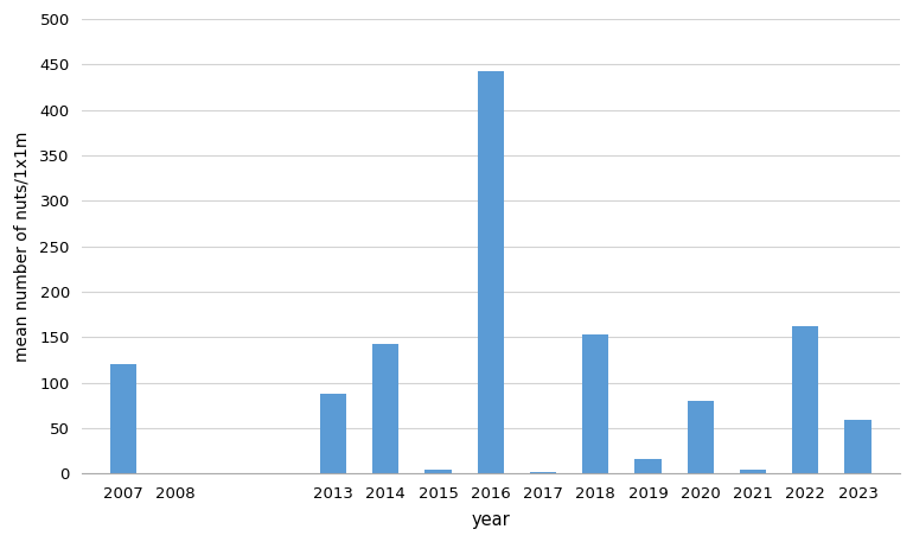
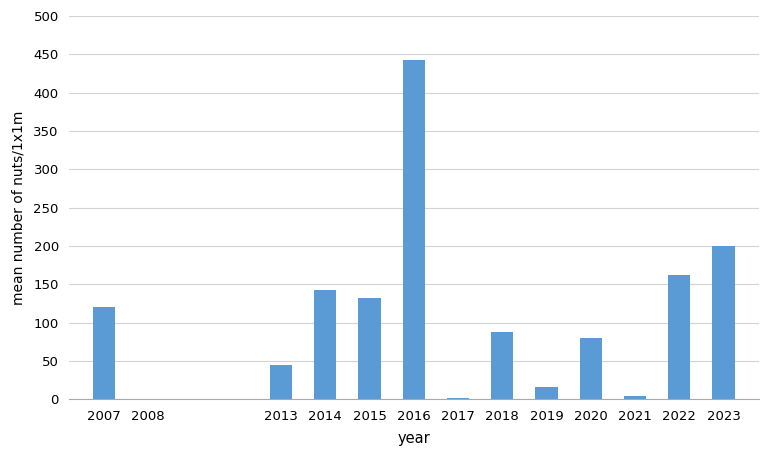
2013: 88 -> 44
2015: 4 -> 132
2018: 153 -> 88
2023: 59 -> 200
